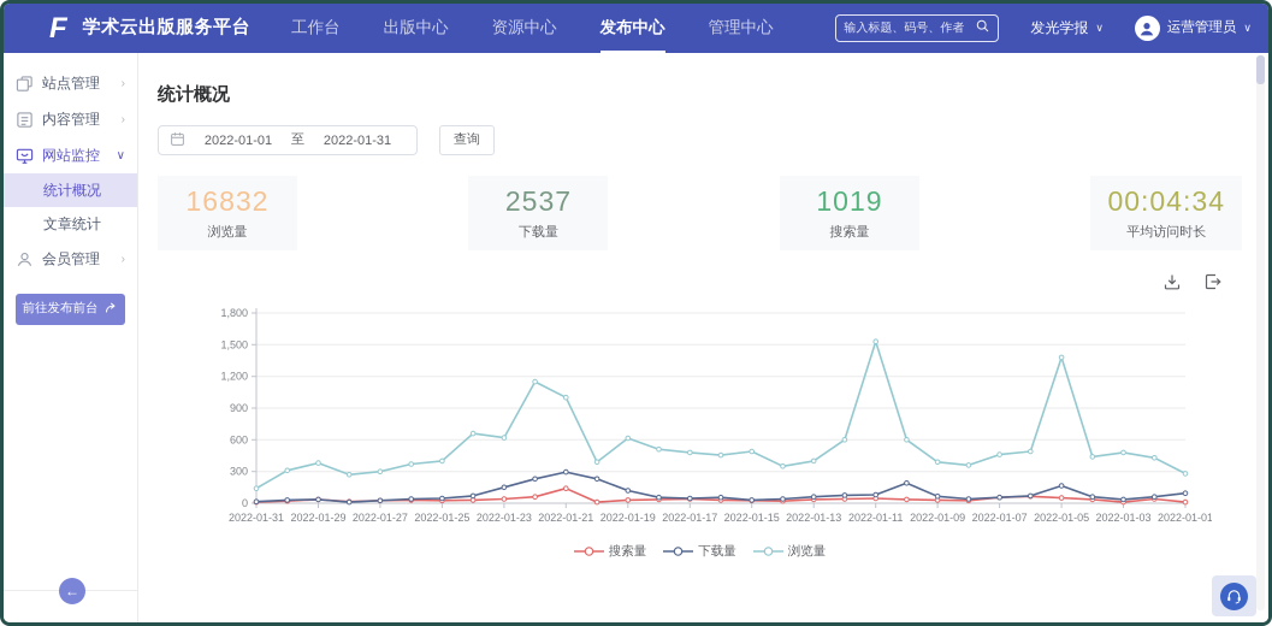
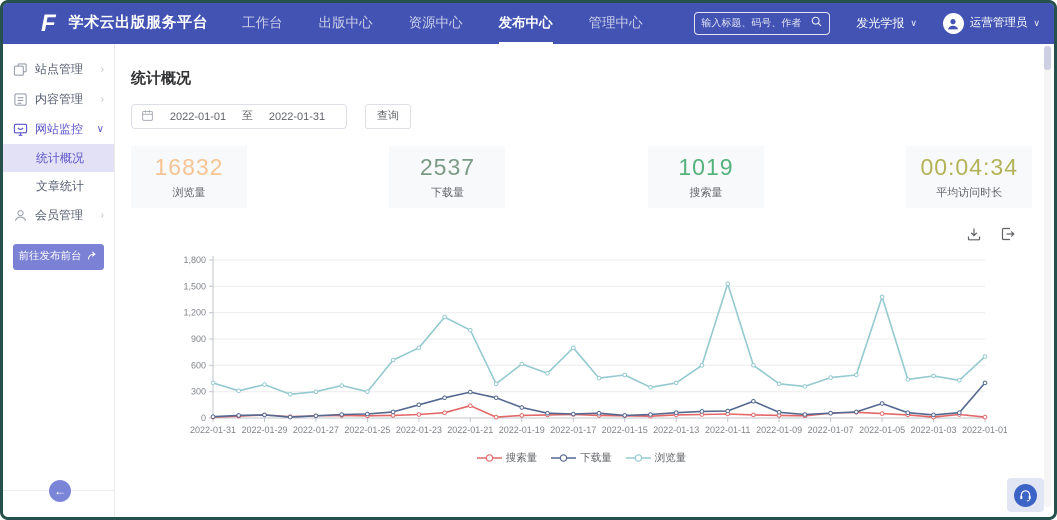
浏览量/2022-01-31: 100 -> 400
浏览量/2022-01-25: 400 -> 300
浏览量/2022-01-23: 600 -> 800
浏览量/2022-01-17: 500 -> 800
下载量/2022-01-01: 100 -> 400
浏览量/2022-01-01: 300 -> 700
